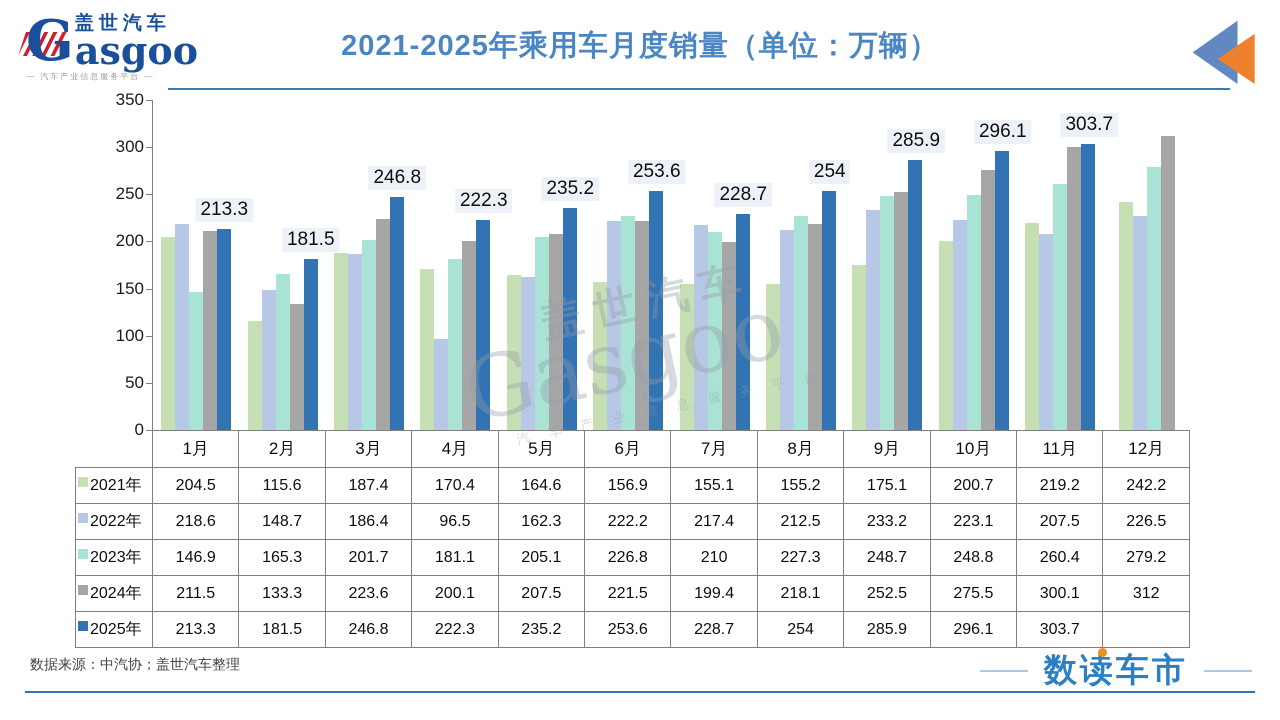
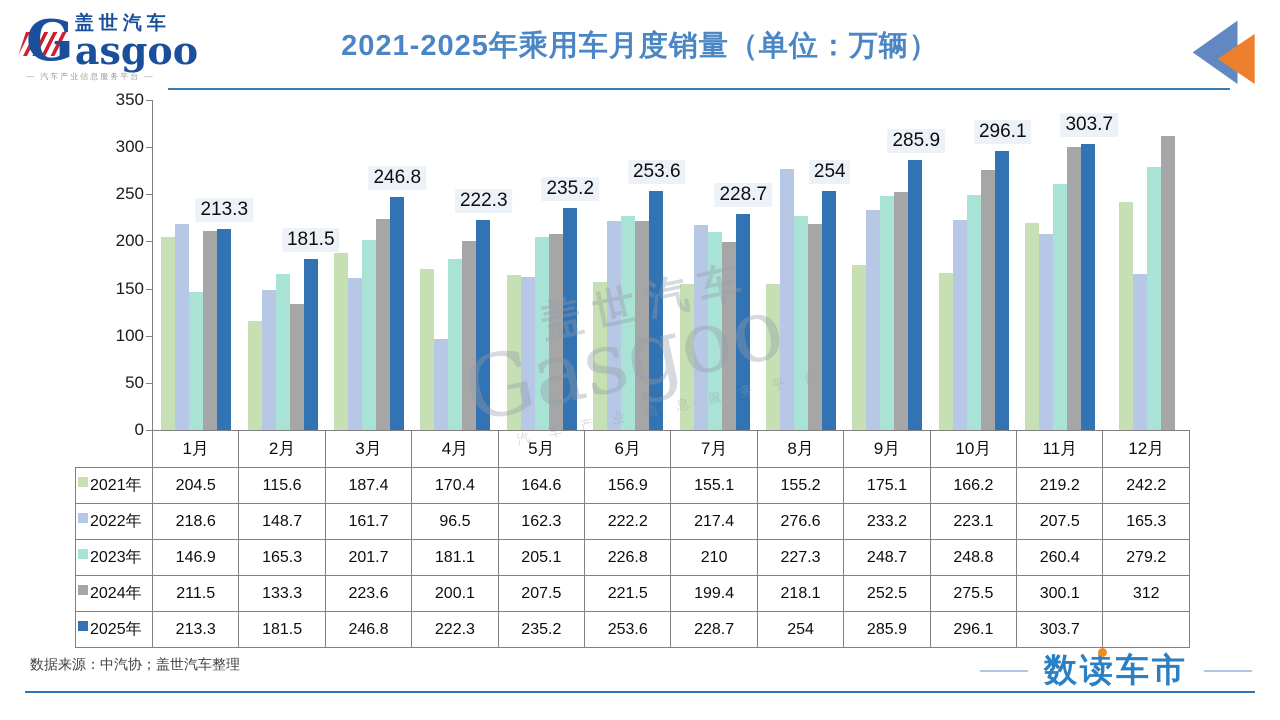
2022年/3月: 186.4 -> 161.7
2022年/8月: 212.5 -> 276.6
2021年/10月: 200.7 -> 166.2
2022年/12月: 226.5 -> 165.3
